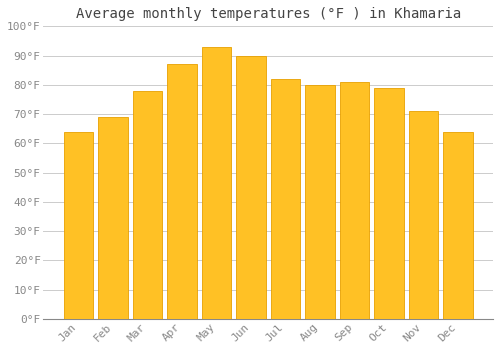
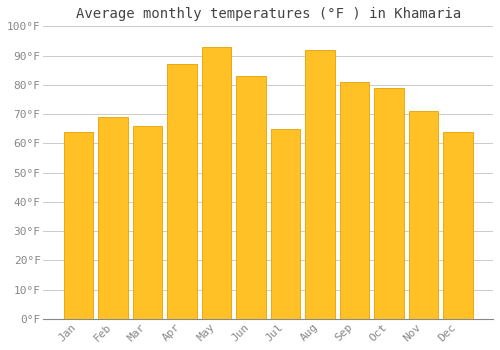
Mar: 78°F -> 66°F
Jun: 90°F -> 83°F
Jul: 82°F -> 65°F
Aug: 80°F -> 92°F
